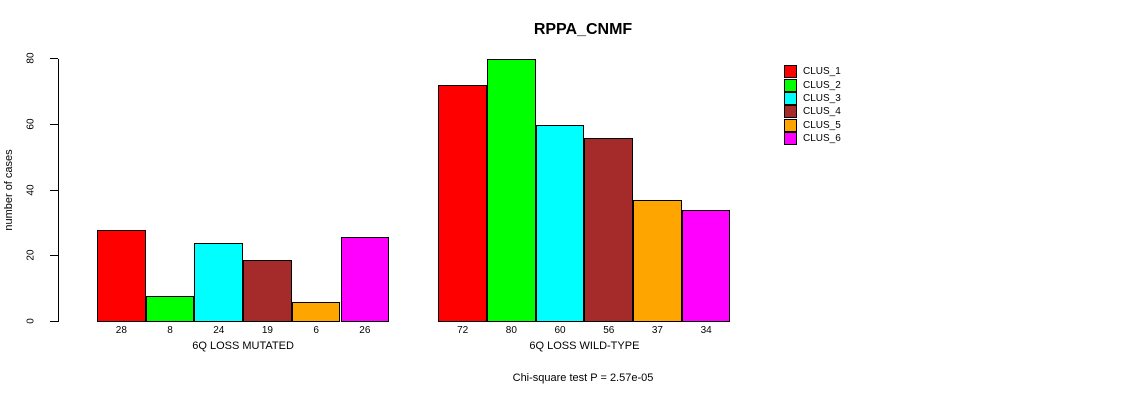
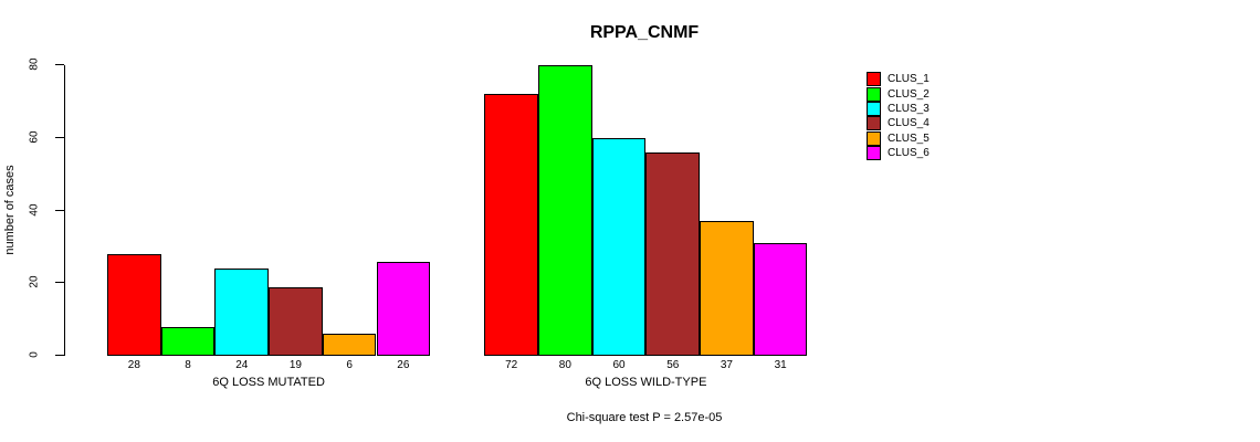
CLUS_6/6Q LOSS WILD-TYPE: 34 -> 31
